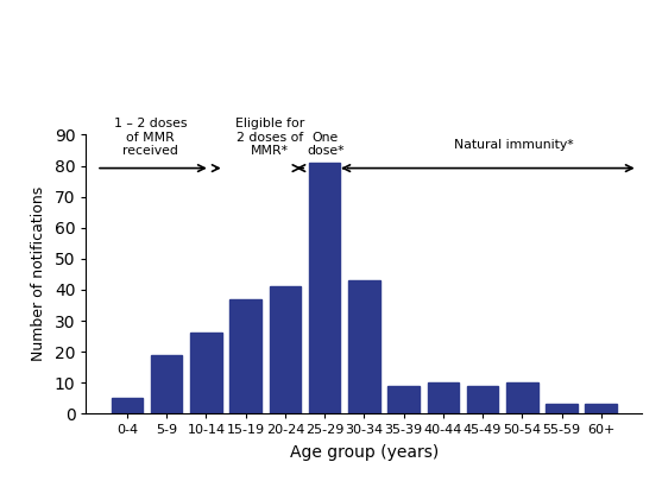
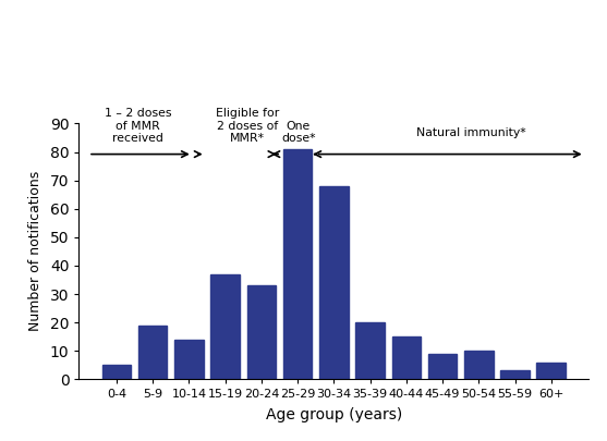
10-14: 26 -> 14
20-24: 41 -> 33
30-34: 43 -> 68
35-39: 9 -> 20
40-44: 10 -> 15
60+: 3 -> 6
